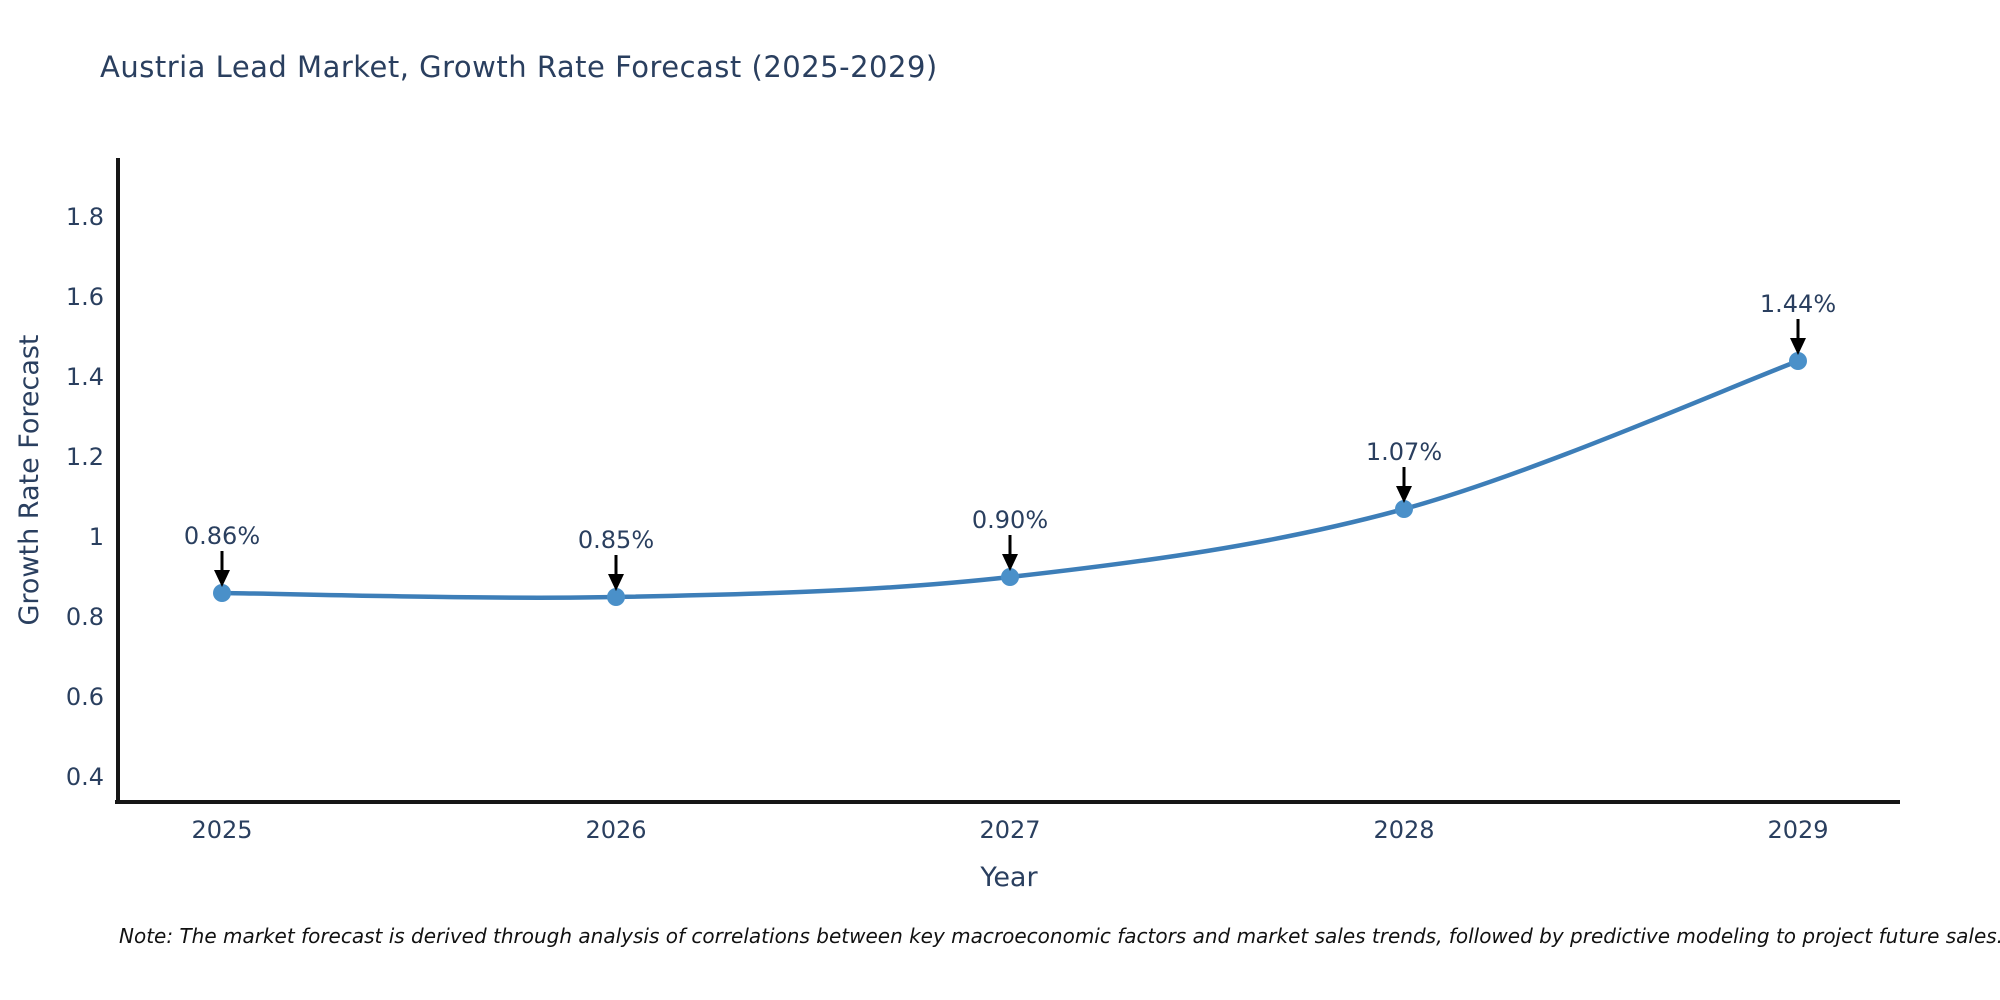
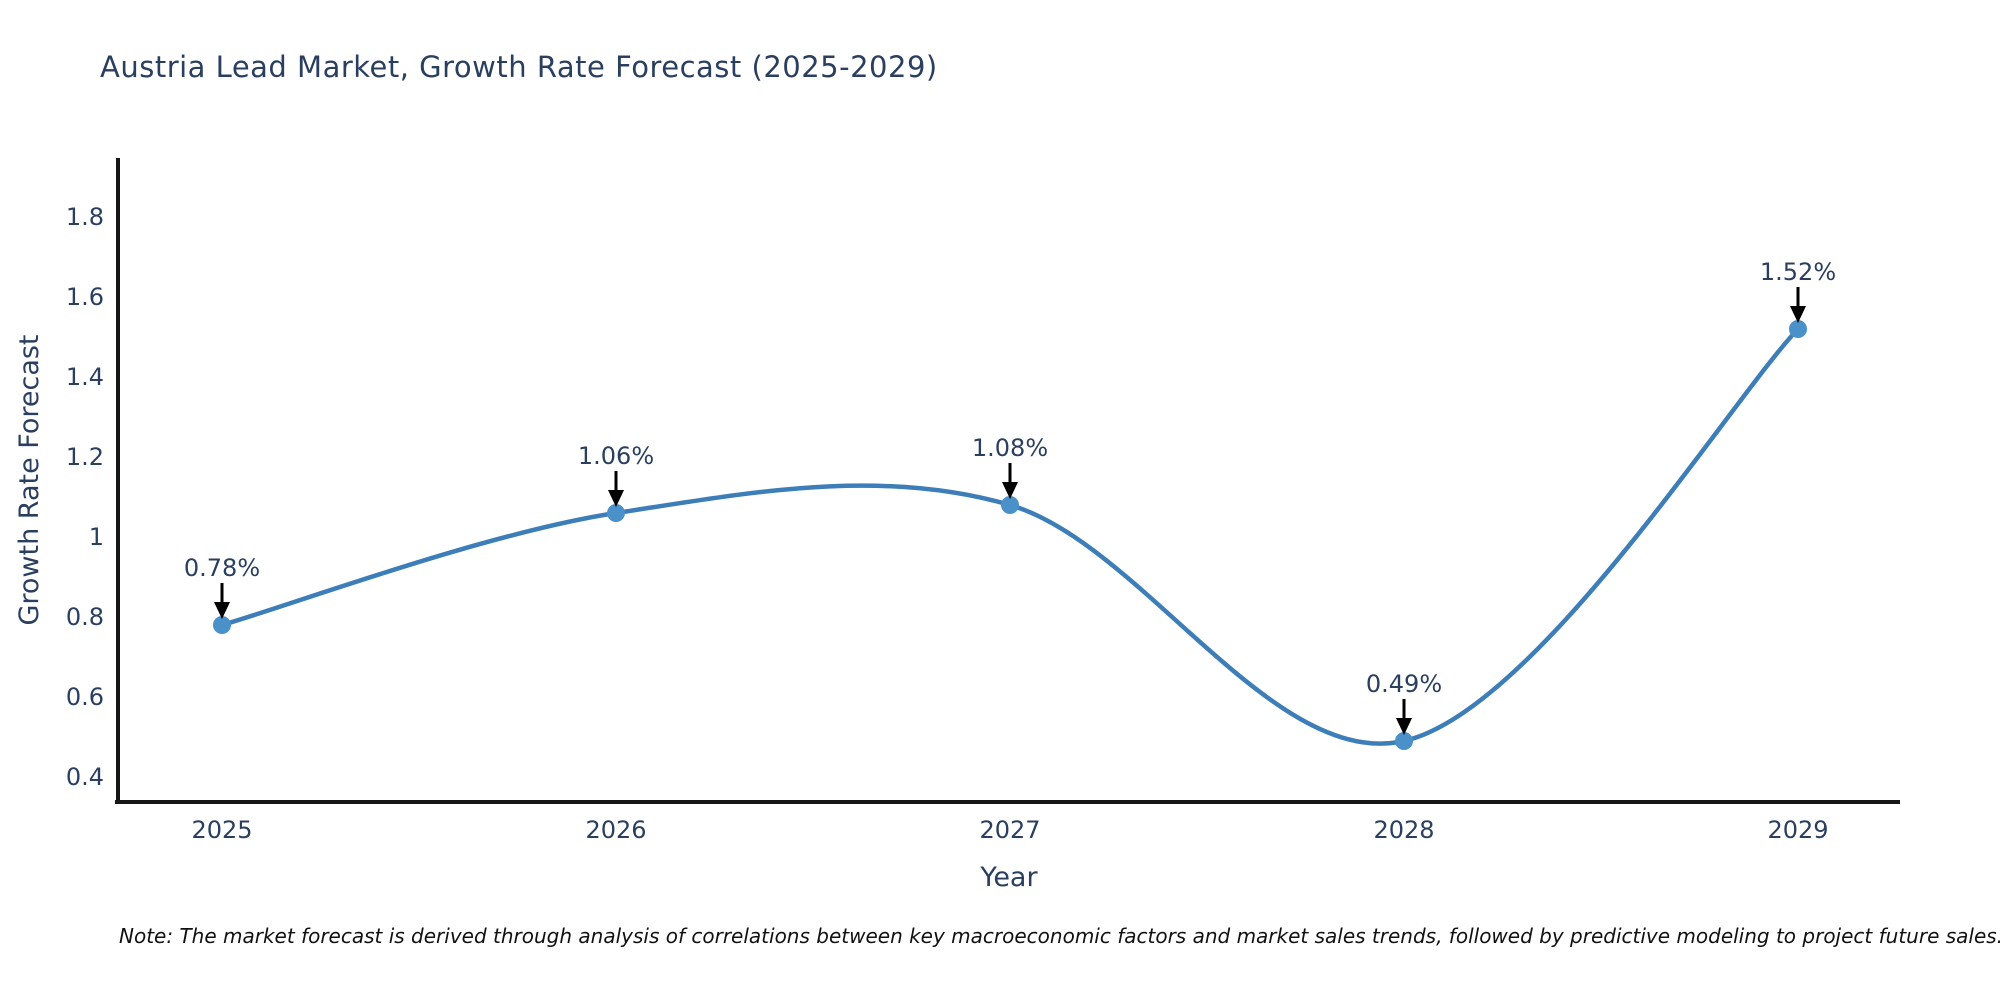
2025: 0.86% -> 0.78%
2026: 0.85% -> 1.06%
2027: 0.90% -> 1.08%
2028: 1.07% -> 0.49%
2029: 1.44% -> 1.52%
